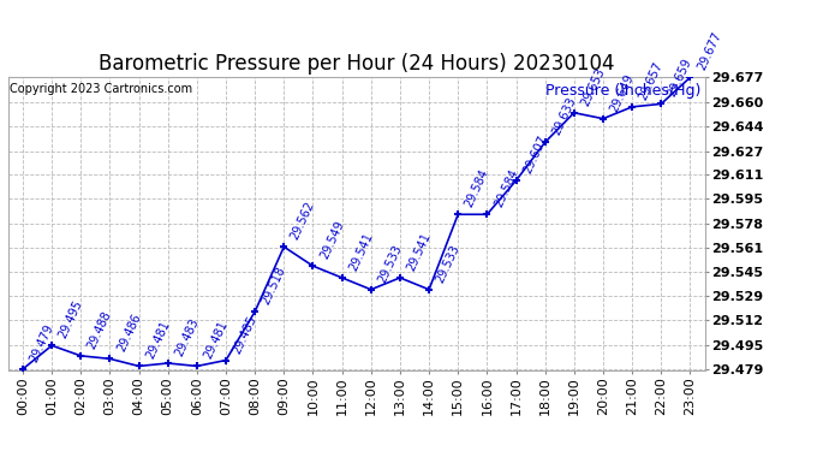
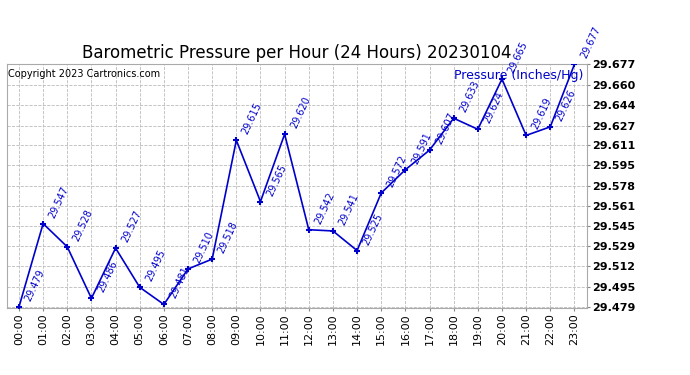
01:00: 29.495 -> 29.547
02:00: 29.488 -> 29.528
04:00: 29.481 -> 29.527
05:00: 29.483 -> 29.495
07:00: 29.485 -> 29.510
09:00: 29.562 -> 29.615
10:00: 29.549 -> 29.565
11:00: 29.541 -> 29.620
12:00: 29.533 -> 29.542
14:00: 29.533 -> 29.525
15:00: 29.584 -> 29.572
16:00: 29.584 -> 29.591
19:00: 29.653 -> 29.624
20:00: 29.649 -> 29.665
21:00: 29.657 -> 29.619
22:00: 29.659 -> 29.626
